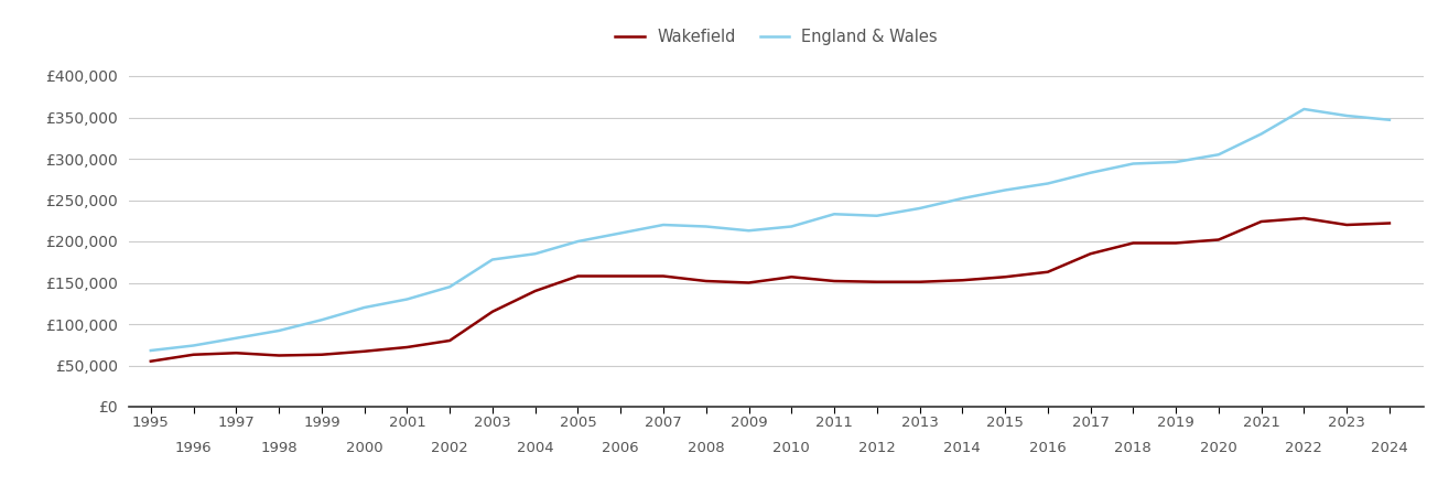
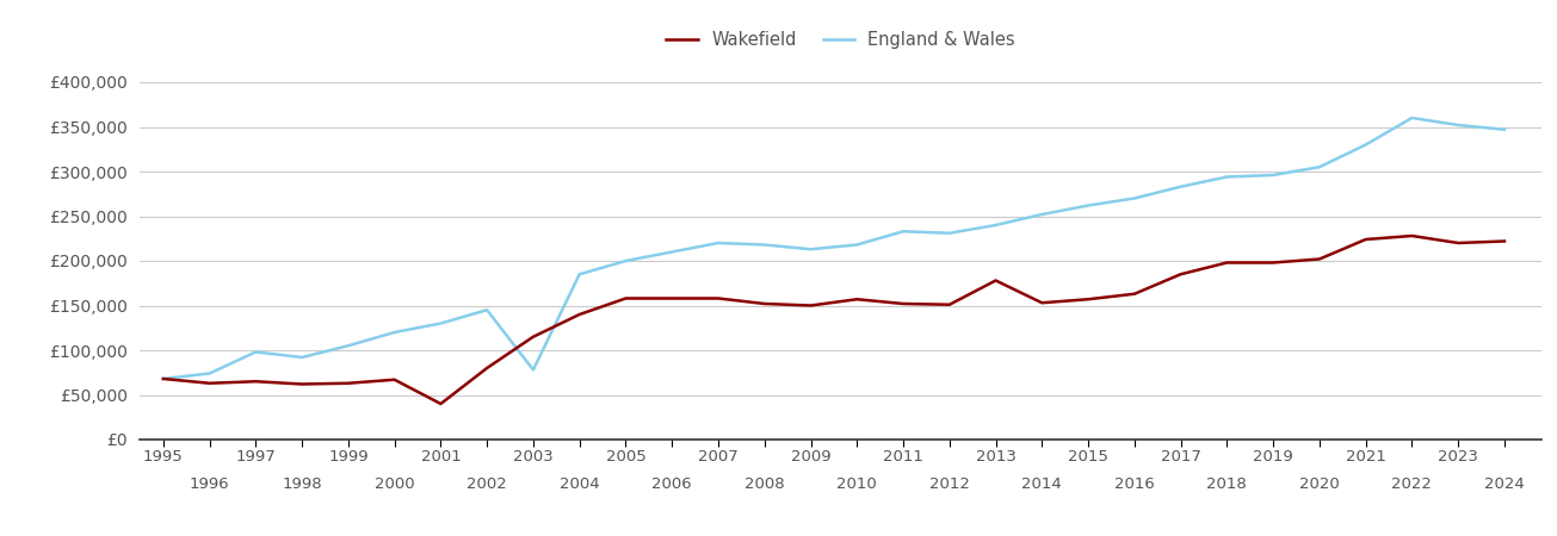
Wakefield/1995: £55,000 -> £68,000
England & Wales/1997: £83,000 -> £98,000
Wakefield/2001: £72,000 -> £40,000
England & Wales/2003: £178,000 -> £78,000
Wakefield/2013: £151,000 -> £178,000
